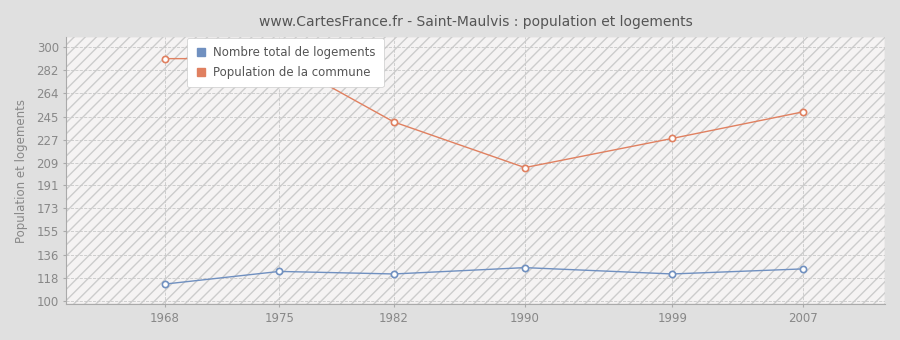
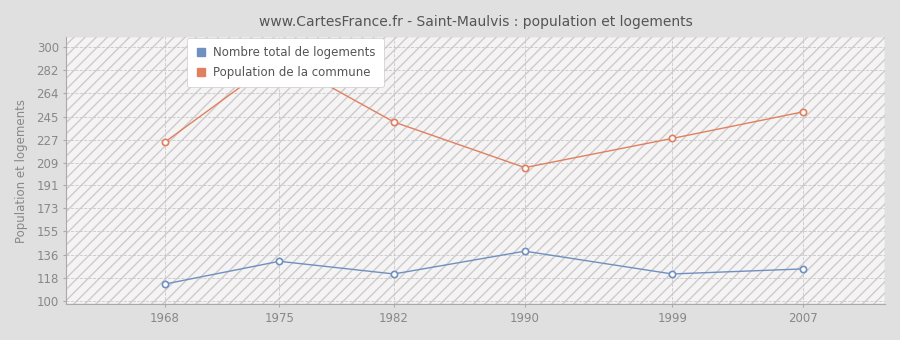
Population de la commune/1968: 291 -> 225
Nombre total de logements/1975: 123 -> 131
Nombre total de logements/1990: 126 -> 139
